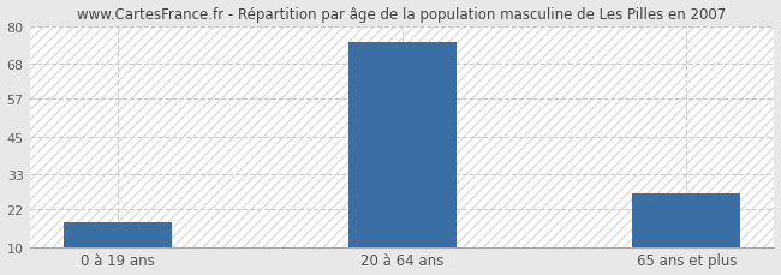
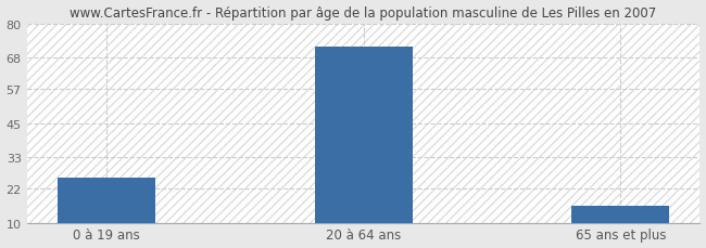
0 à 19 ans: 18 -> 26
20 à 64 ans: 75 -> 72
65 ans et plus: 27 -> 16
